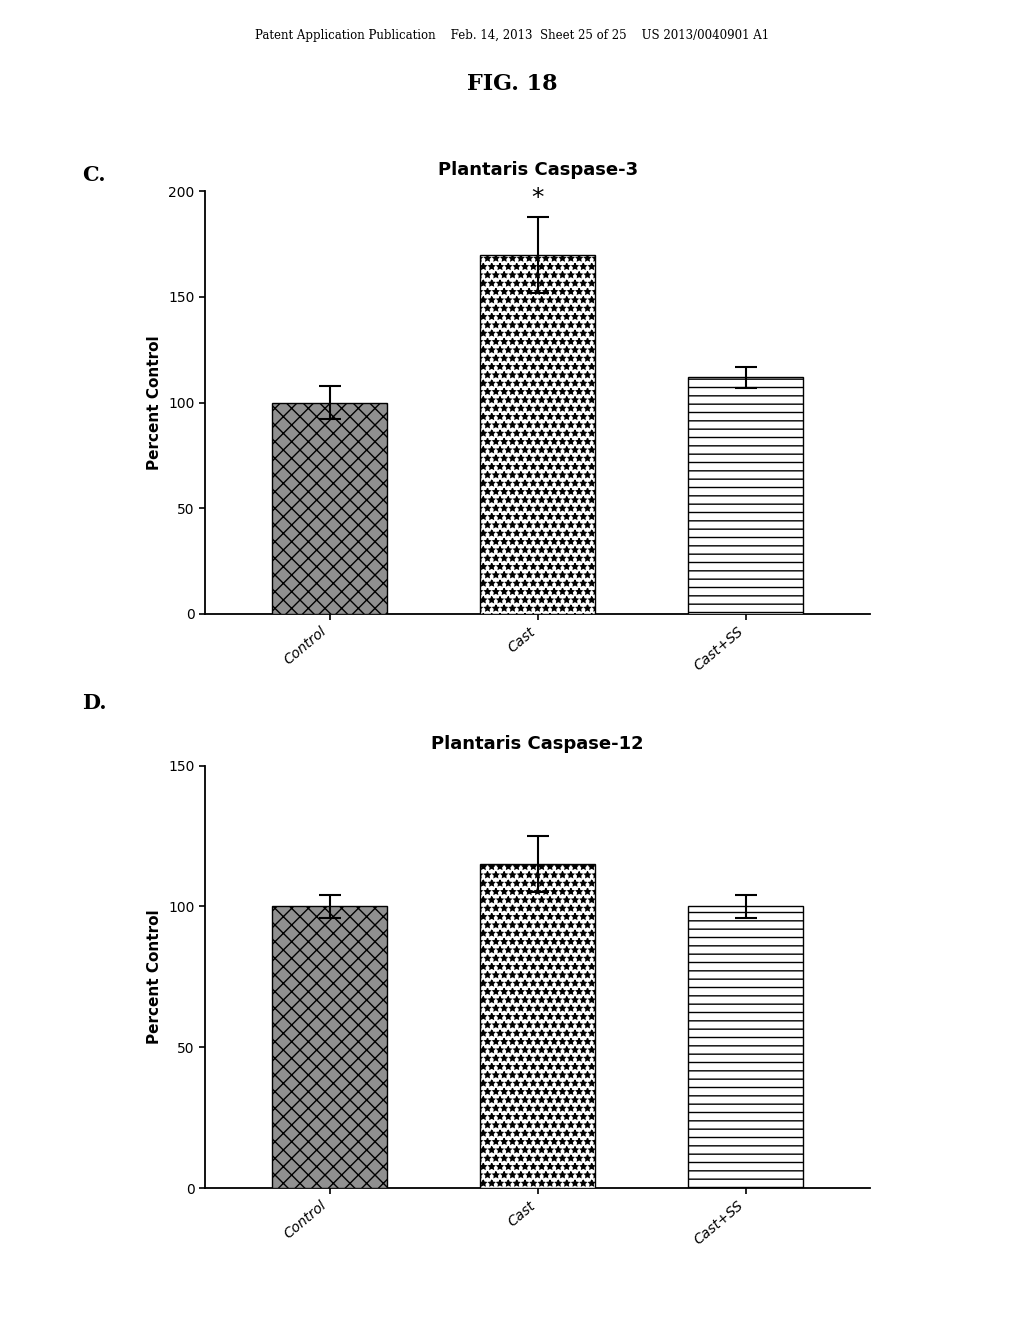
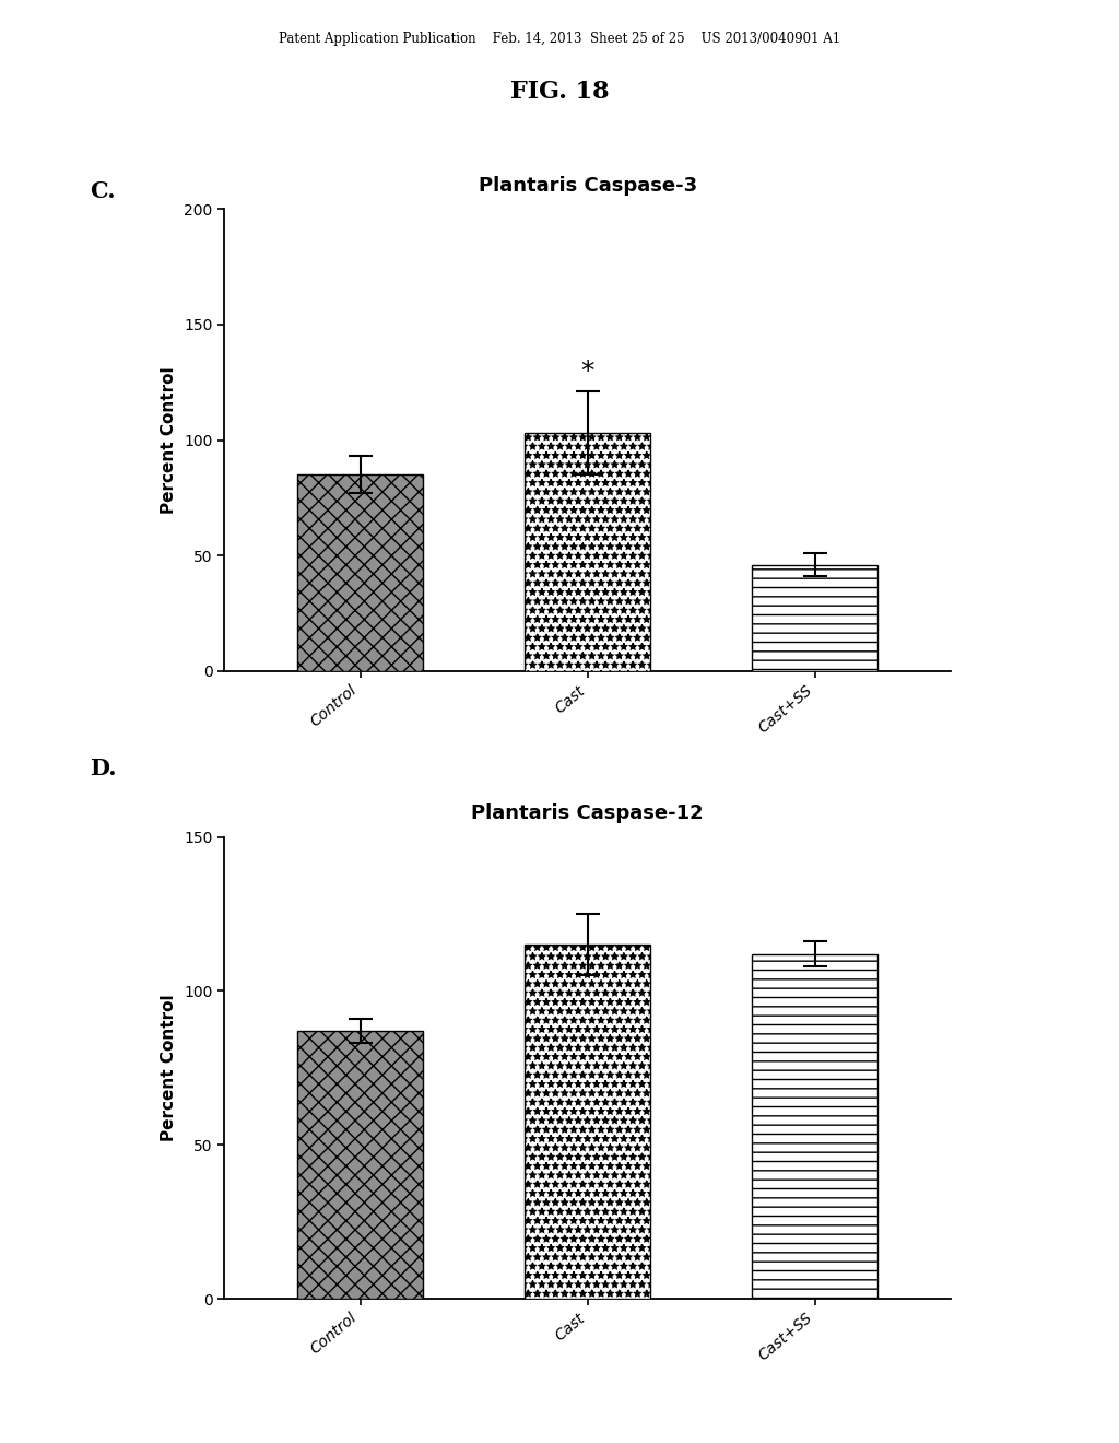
Plantaris Caspase-3/Control: 100 -> 85
Plantaris Caspase-3/Cast: 170 -> 103
Plantaris Caspase-3/Cast+SS: 112 -> 46
Plantaris Caspase-12/Control: 100 -> 87
Plantaris Caspase-12/Cast+SS: 100 -> 112
